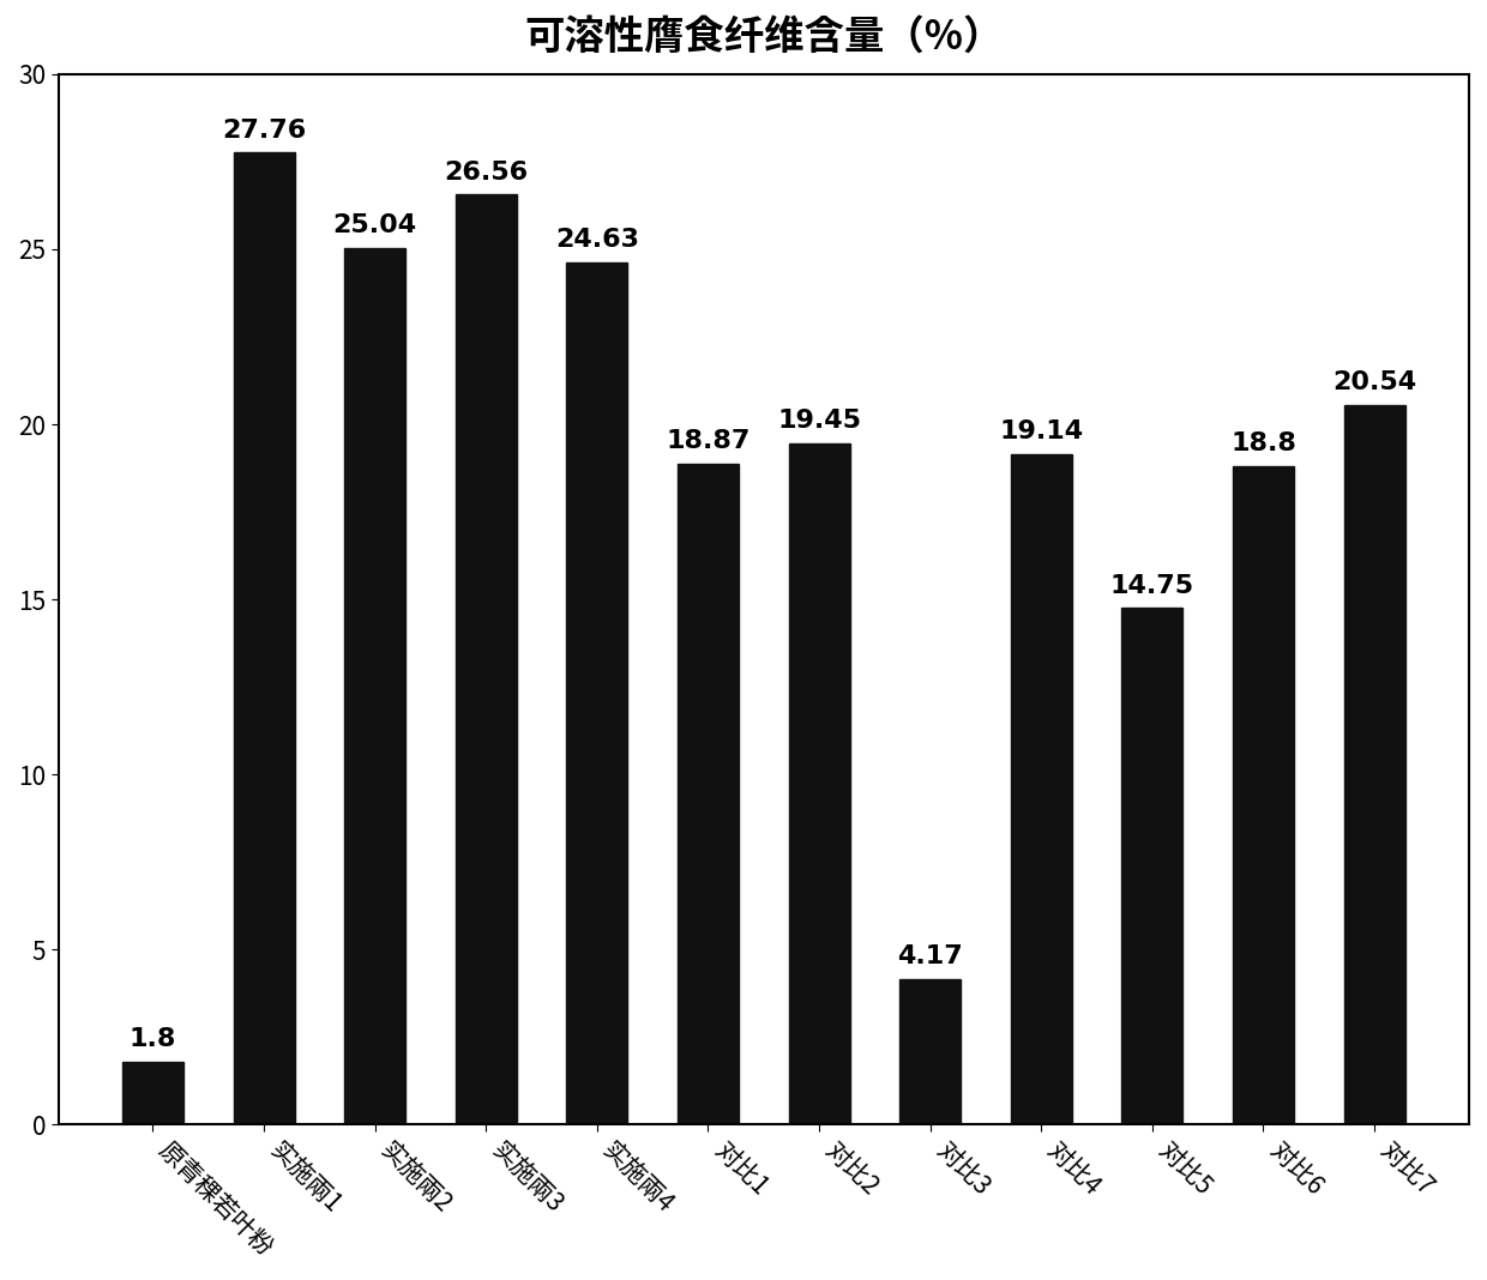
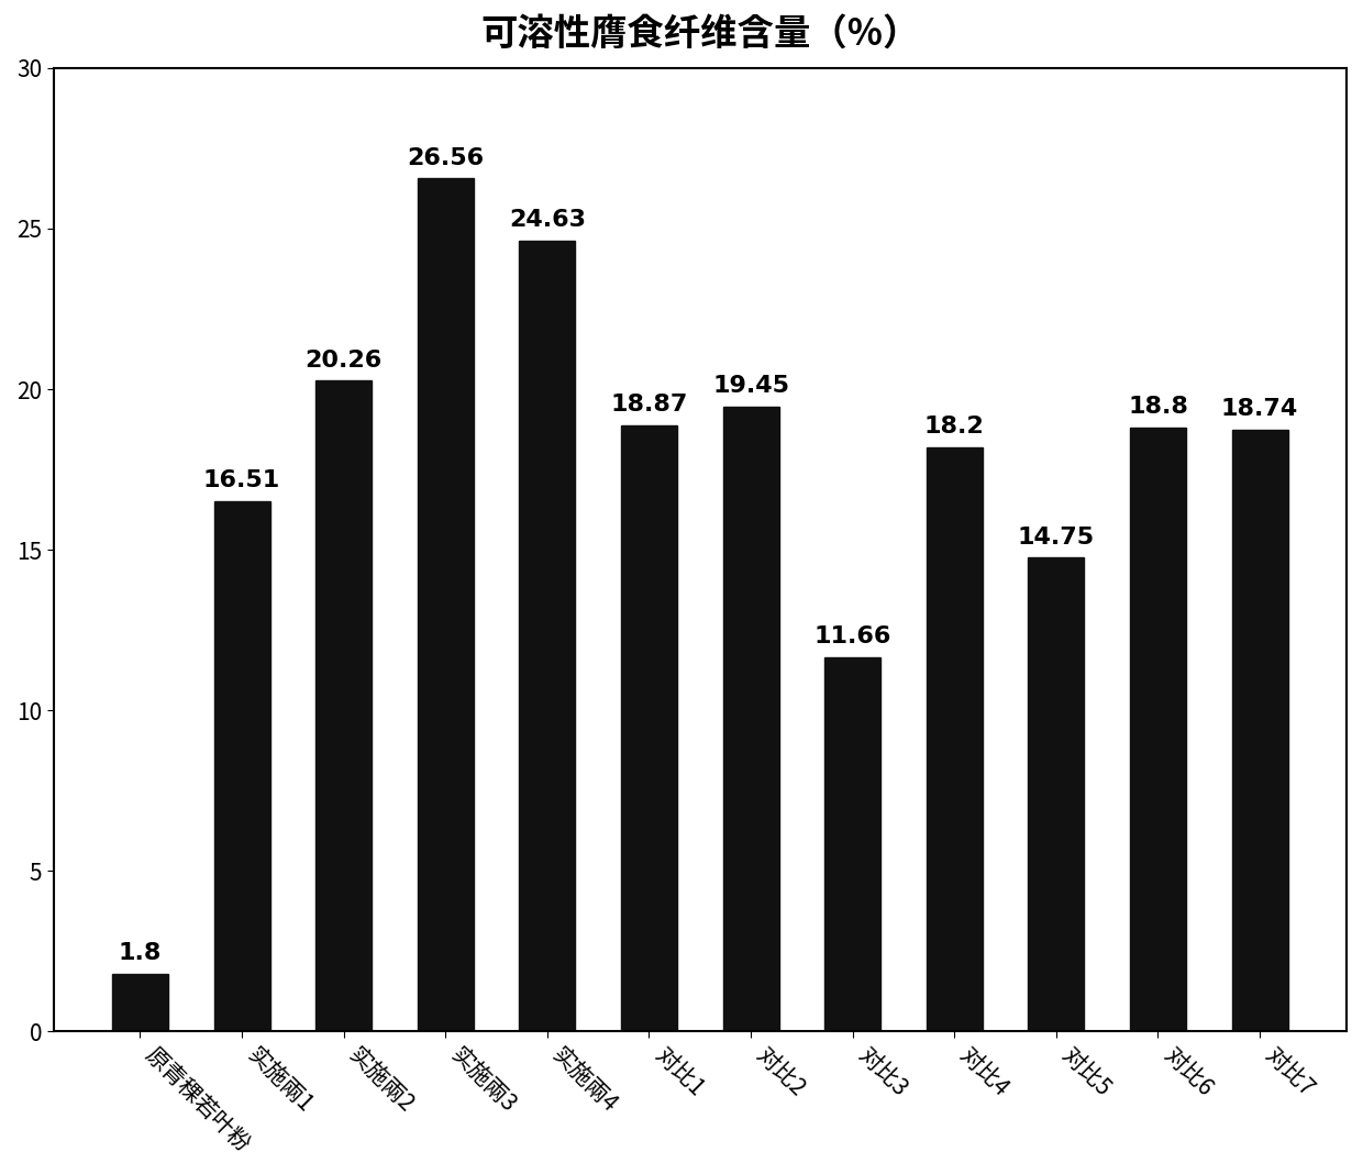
实施兩1: 27.76 -> 16.51
实施兩2: 25.04 -> 20.26
对比3: 4.17 -> 11.66
对比4: 19.14 -> 18.2
对比7: 20.54 -> 18.74
